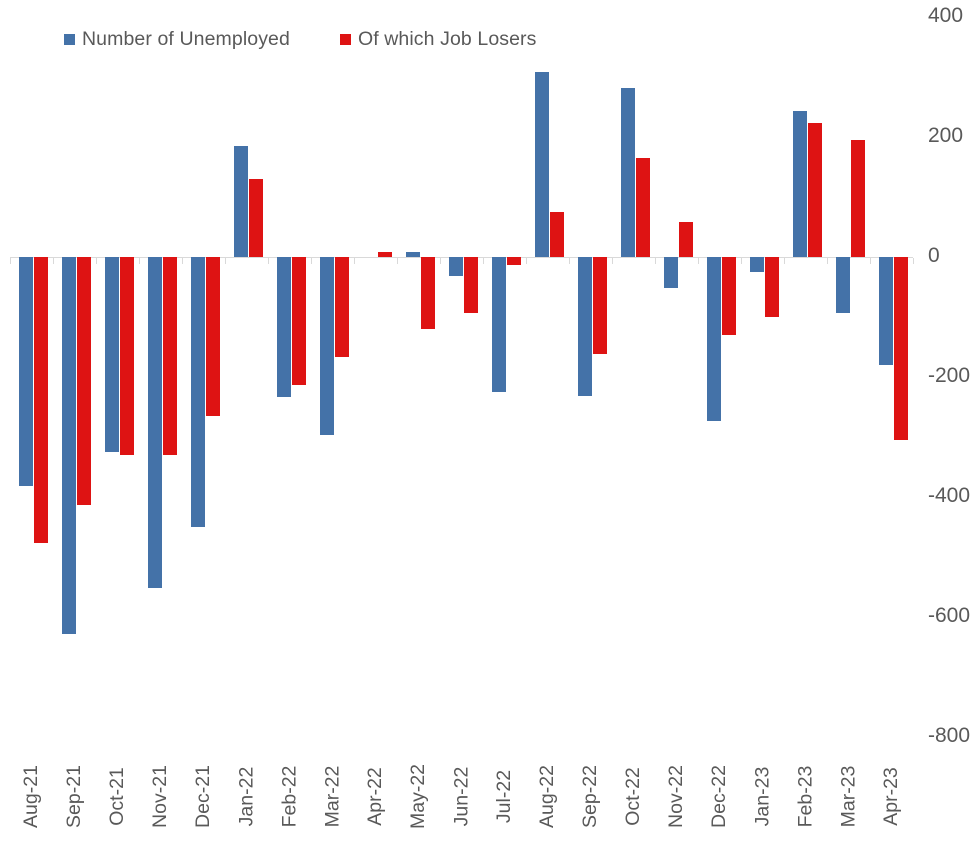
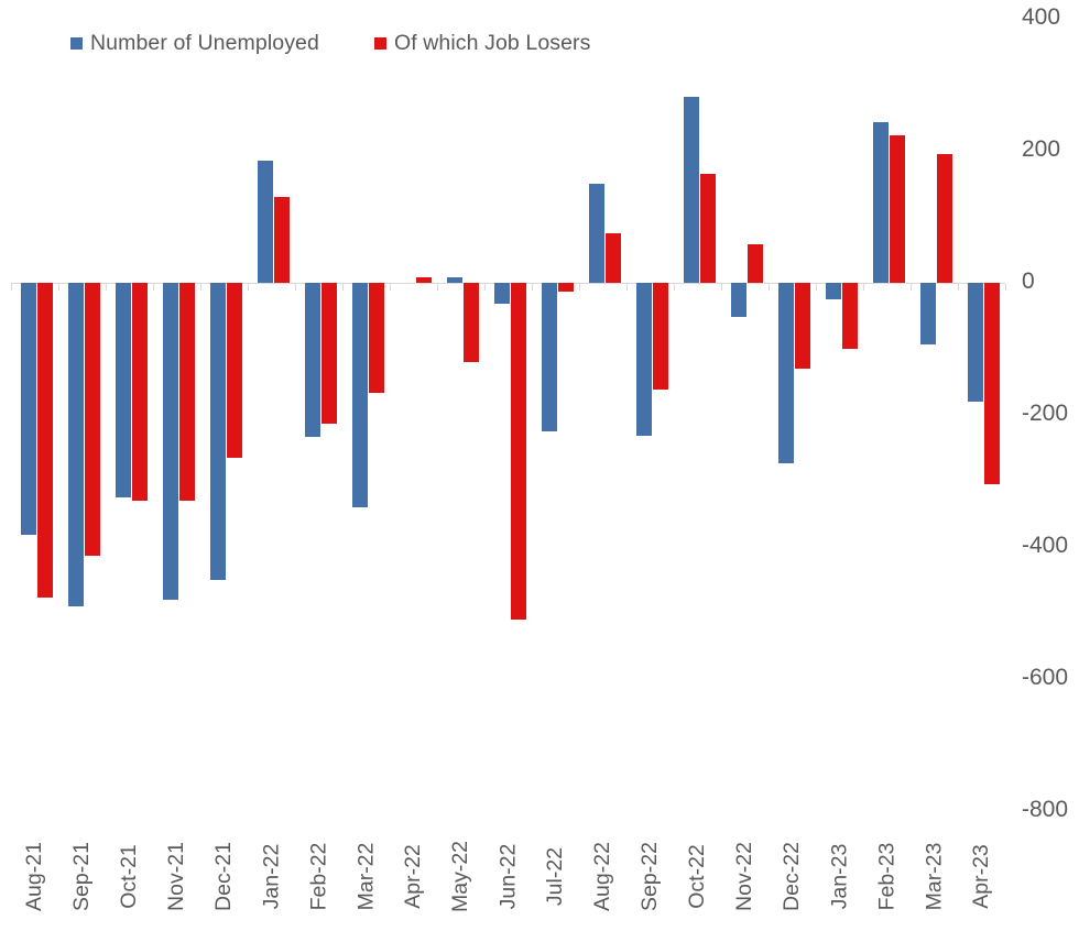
Number of Unemployed/Sep-21: -630 -> -490
Number of Unemployed/Nov-21: -550 -> -480
Number of Unemployed/Mar-22: -300 -> -340
Of which Job Losers/Jun-22: -90 -> -510
Number of Unemployed/Aug-22: 310 -> 150
